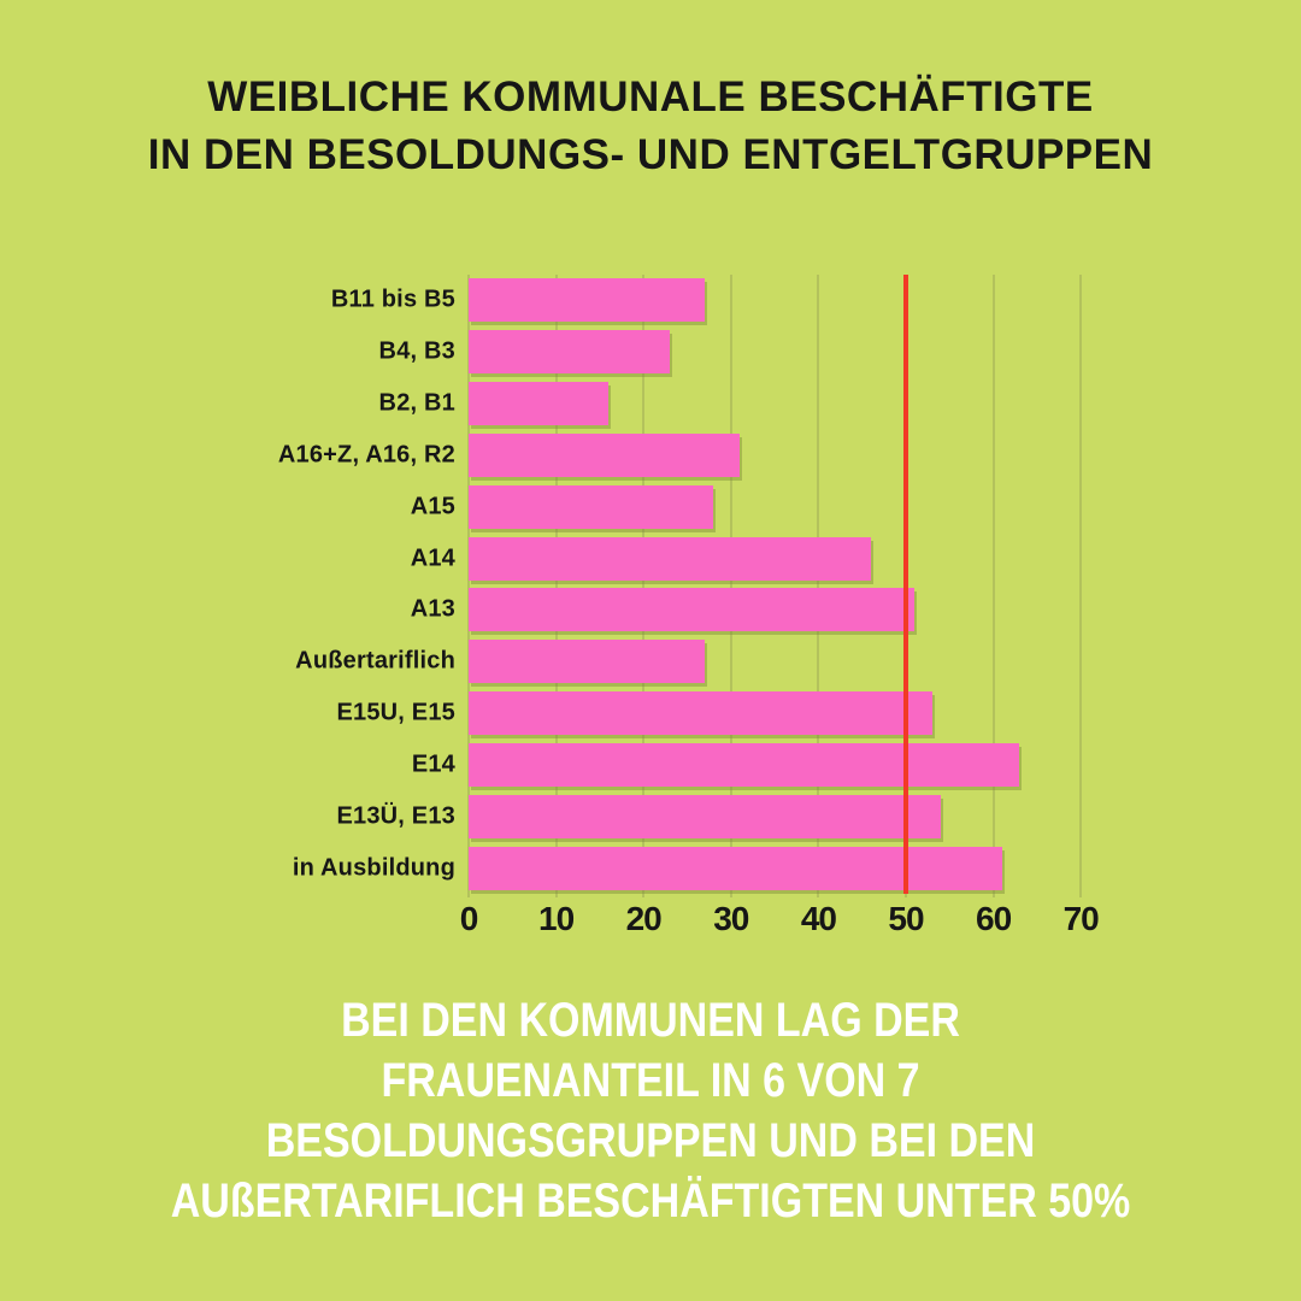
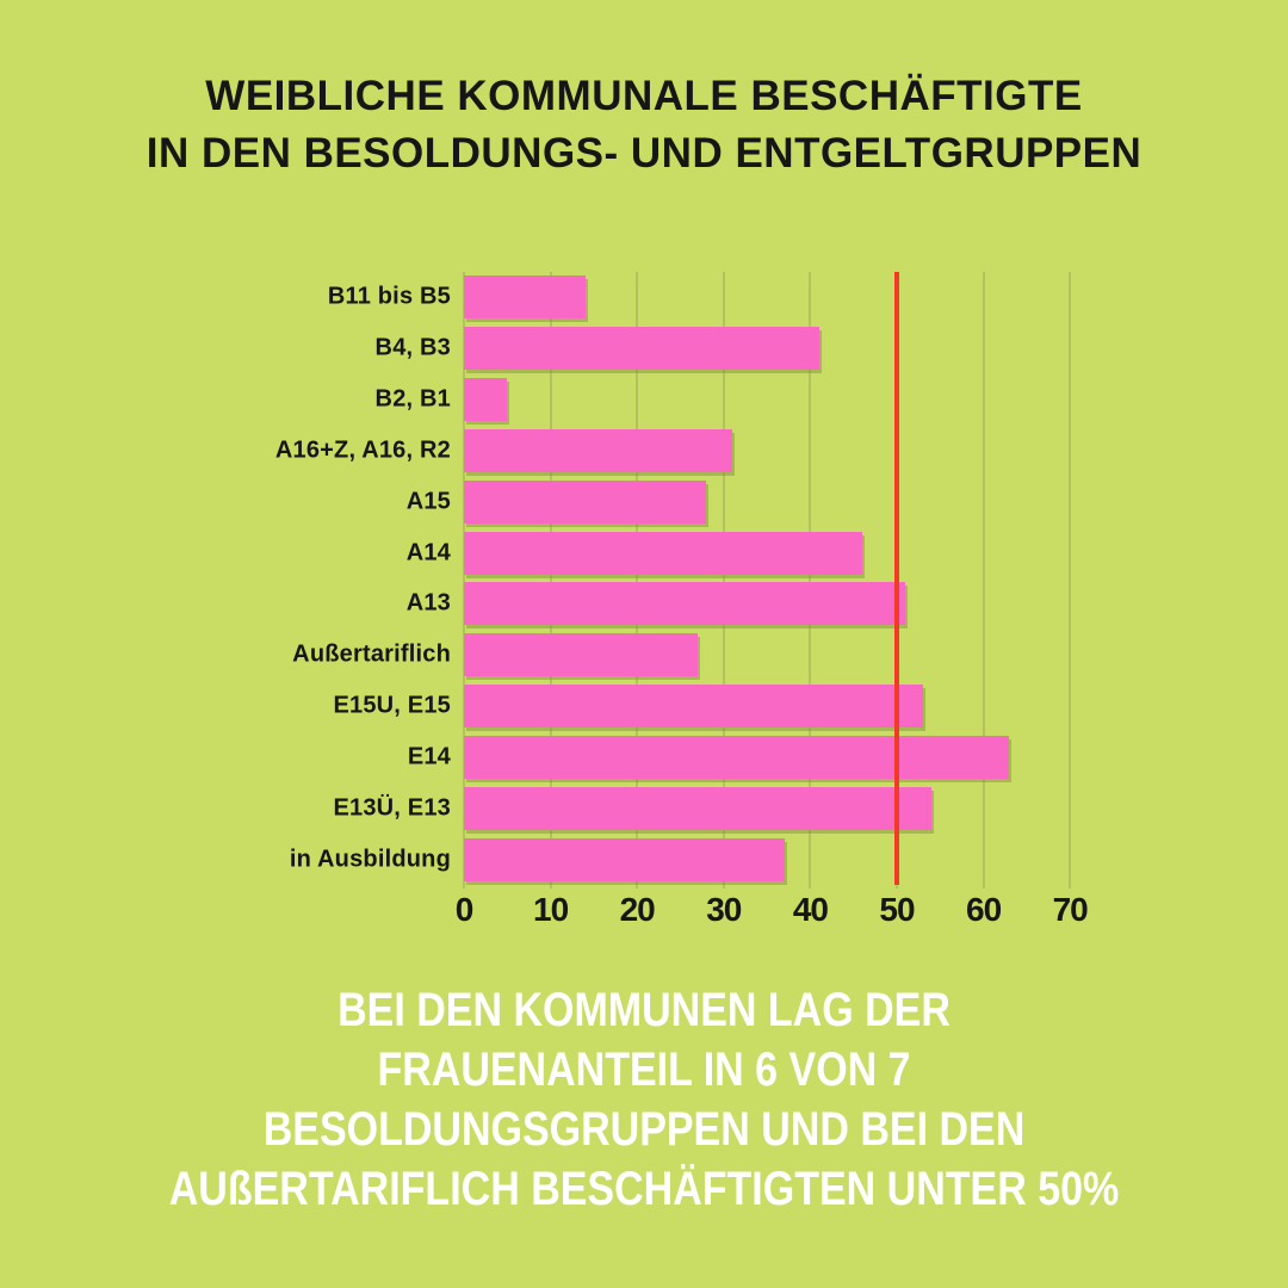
B11 bis B5: 27 -> 14
B4, B3: 23 -> 41
B2, B1: 16 -> 5
in Ausbildung: 61 -> 37
